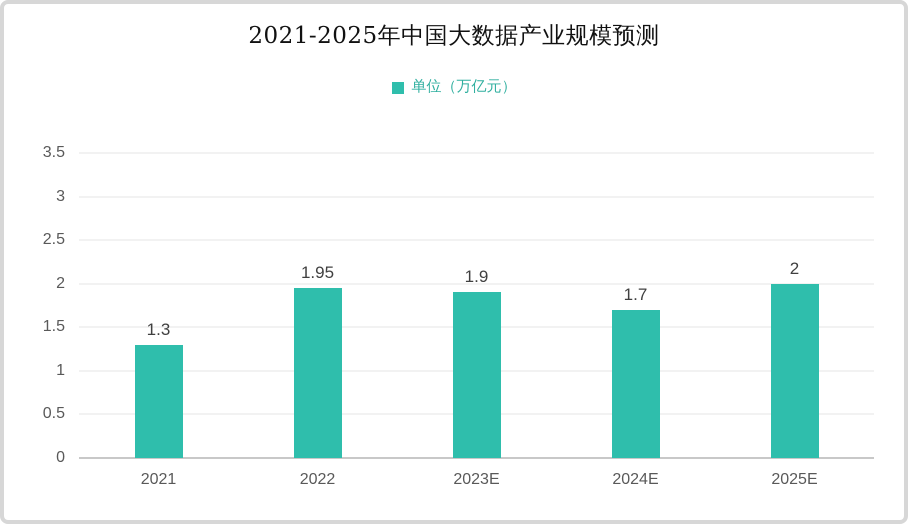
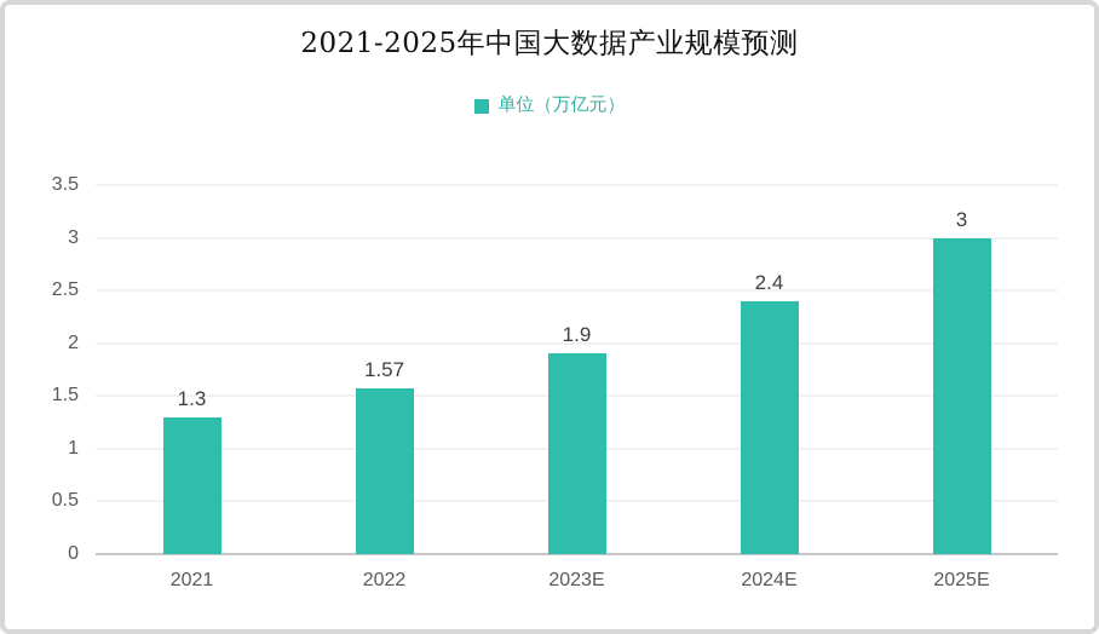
2022: 1.95 -> 1.57
2024E: 1.7 -> 2.4
2025E: 2 -> 3
